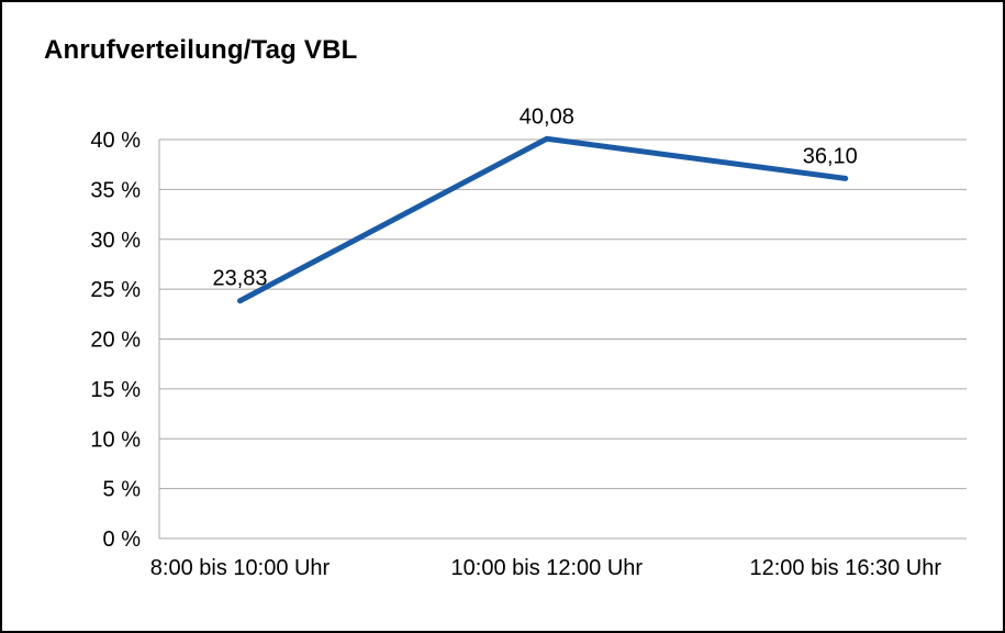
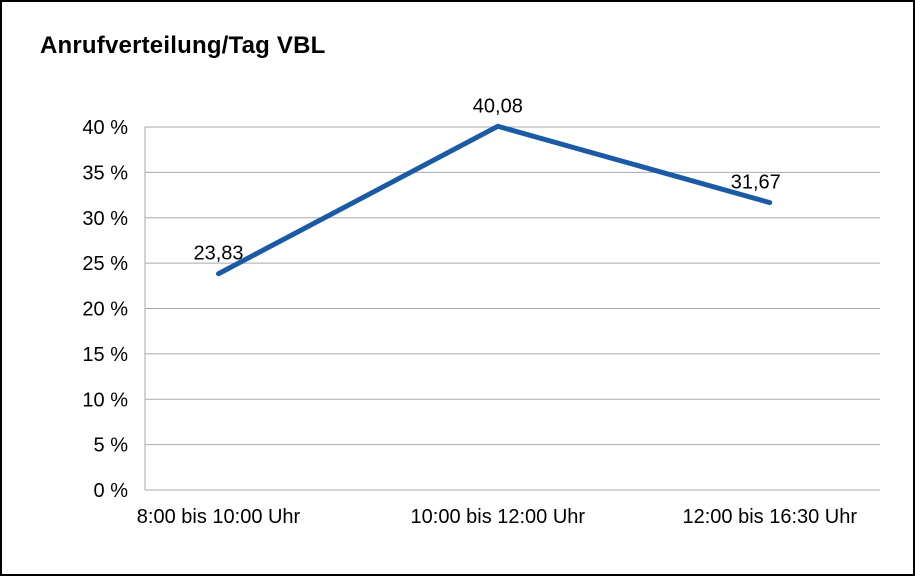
12:00 bis 16:30 Uhr: 36,10 -> 31,67
